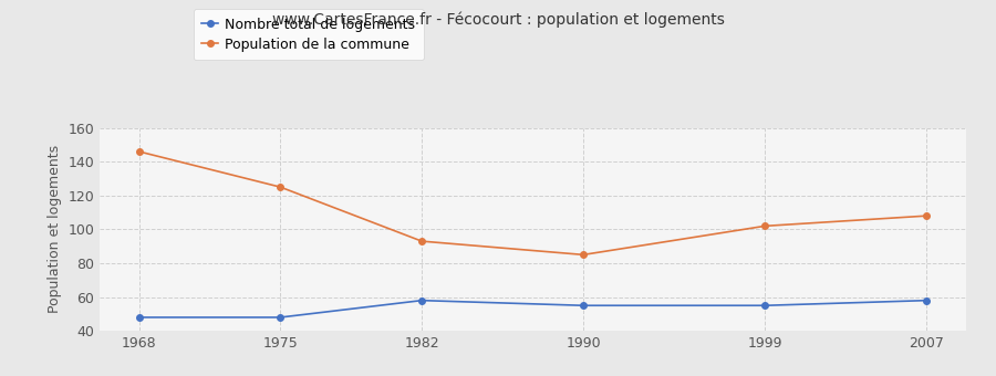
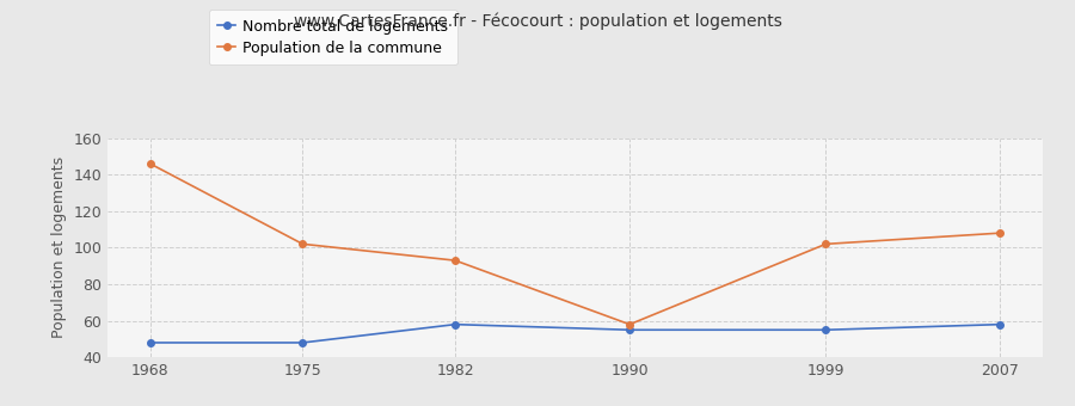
Population de la commune/1975: 125 -> 102
Population de la commune/1990: 85 -> 58
